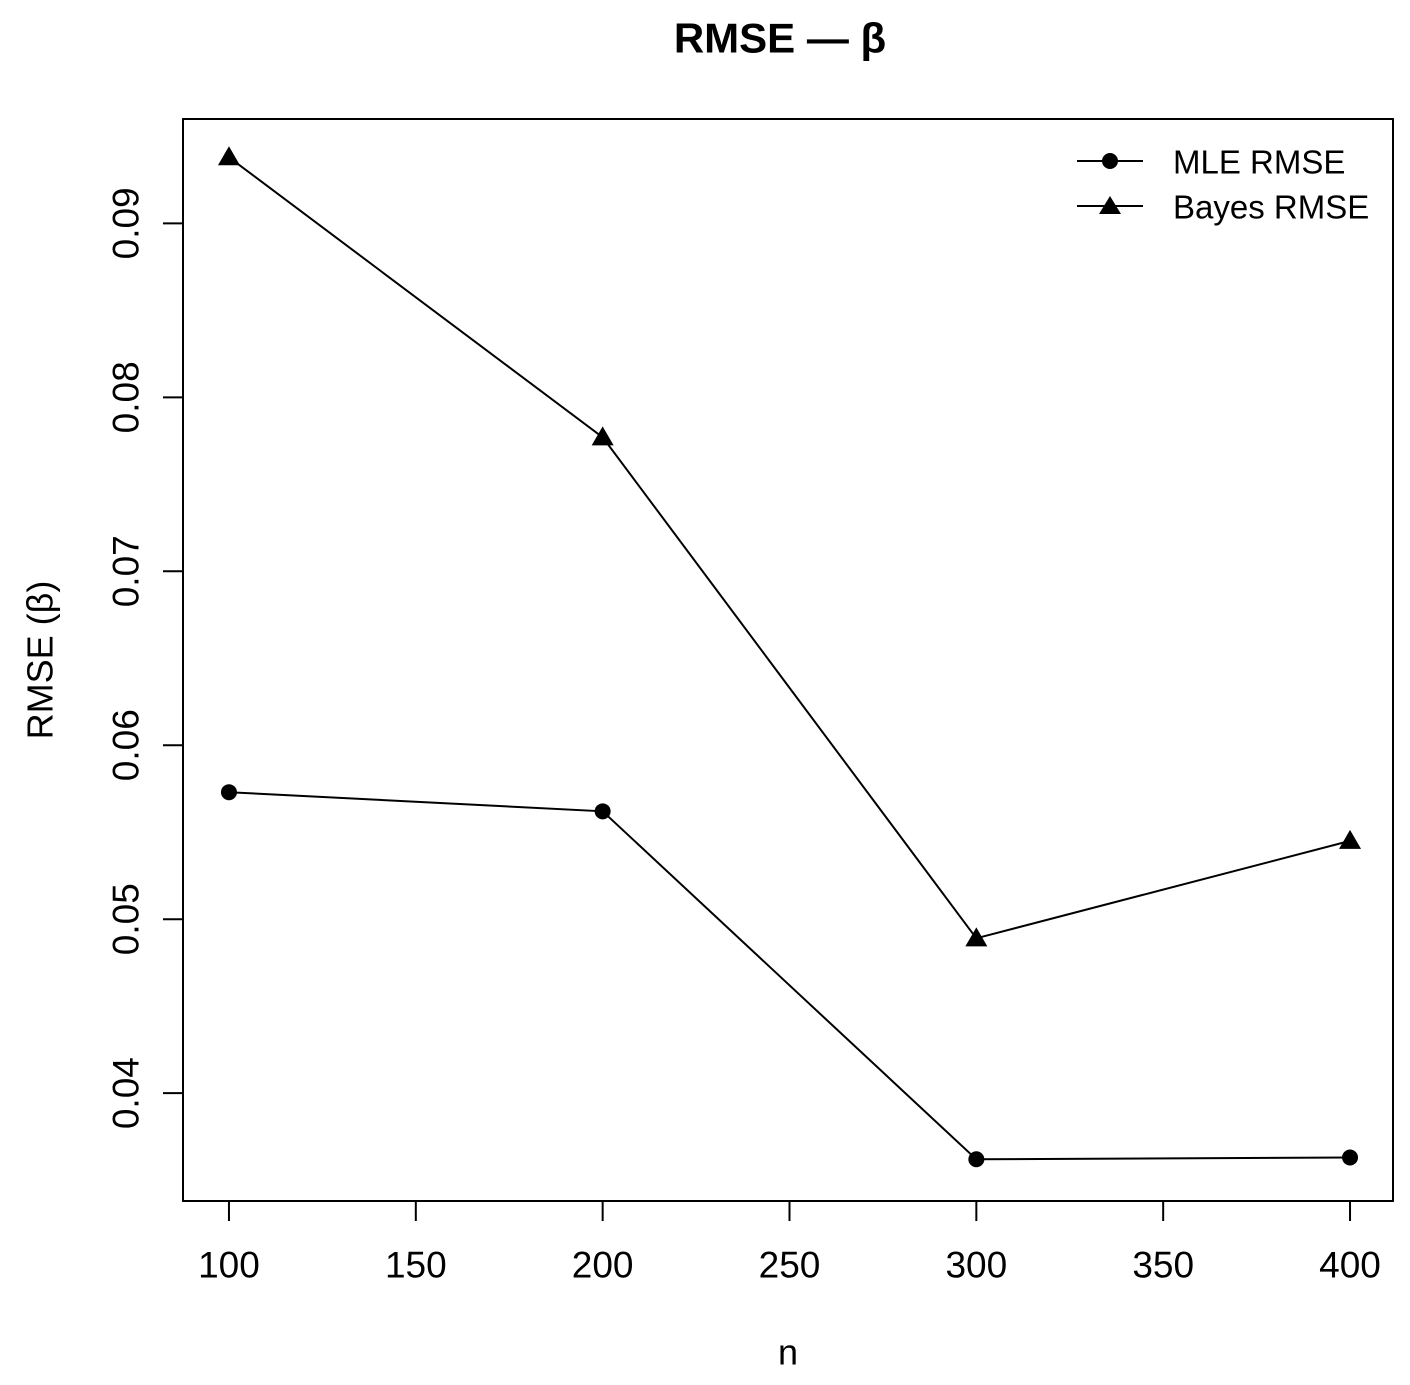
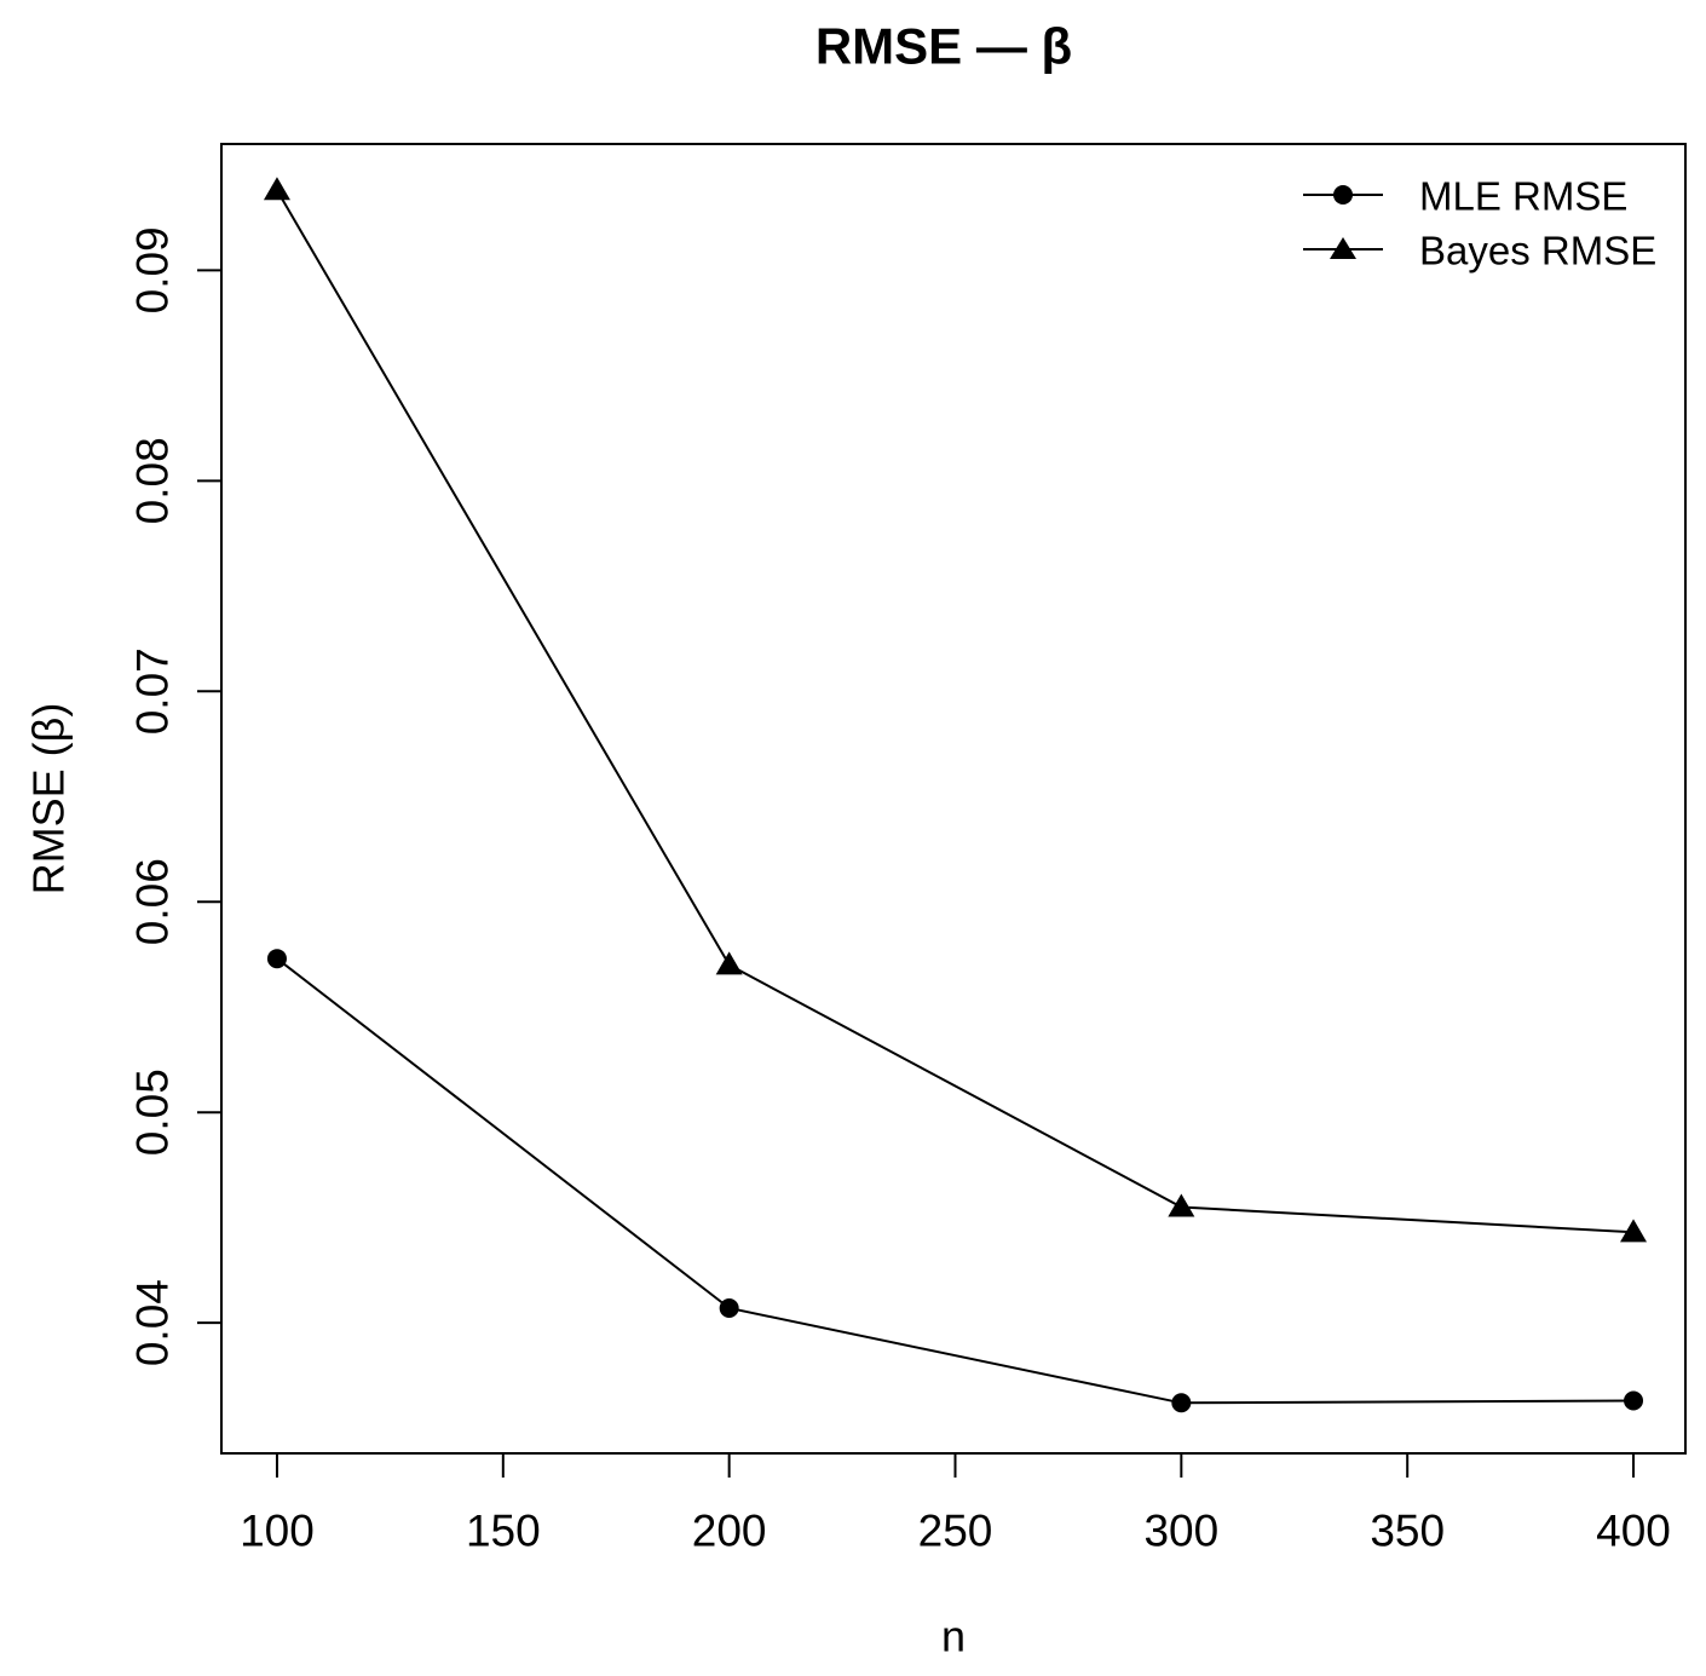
MLE RMSE/200: 0.0562 -> 0.0407
Bayes RMSE/200: 0.0777 -> 0.0570
Bayes RMSE/300: 0.0489 -> 0.0455
Bayes RMSE/400: 0.0545 -> 0.0443
